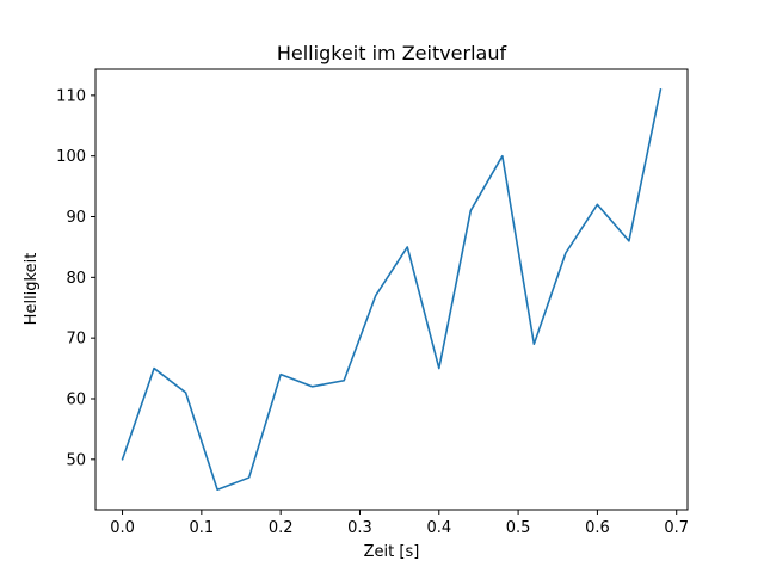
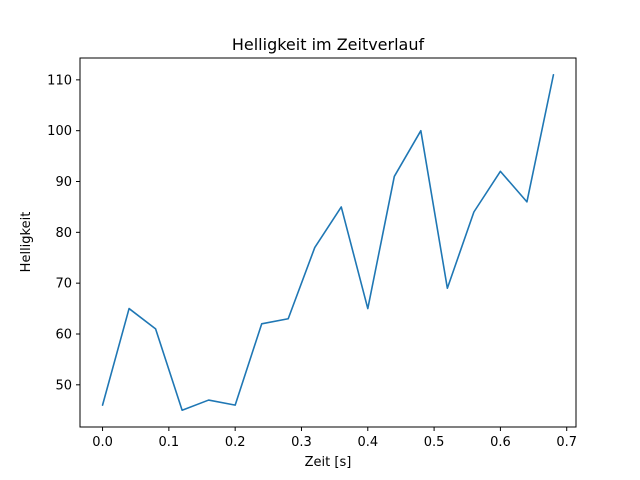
0.0: 50 -> 46
0.2: 64 -> 46
